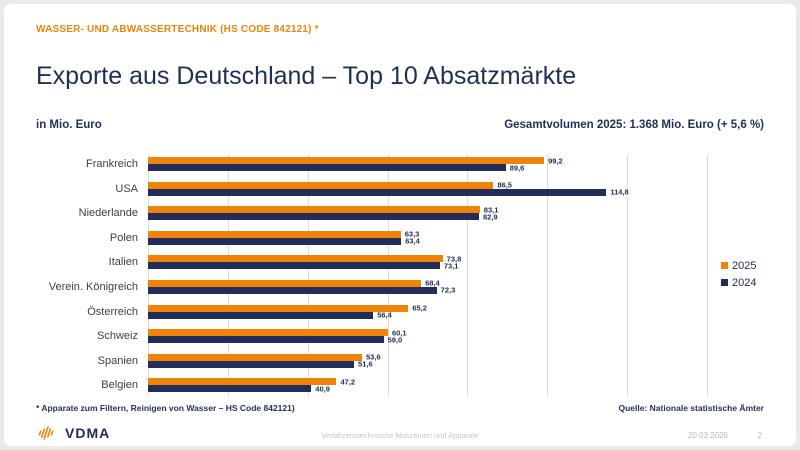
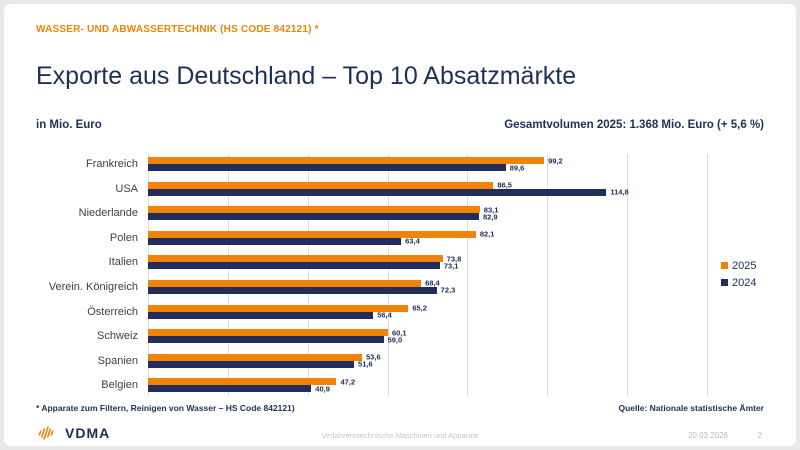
2025/Polen: 63,3 -> 82,1
